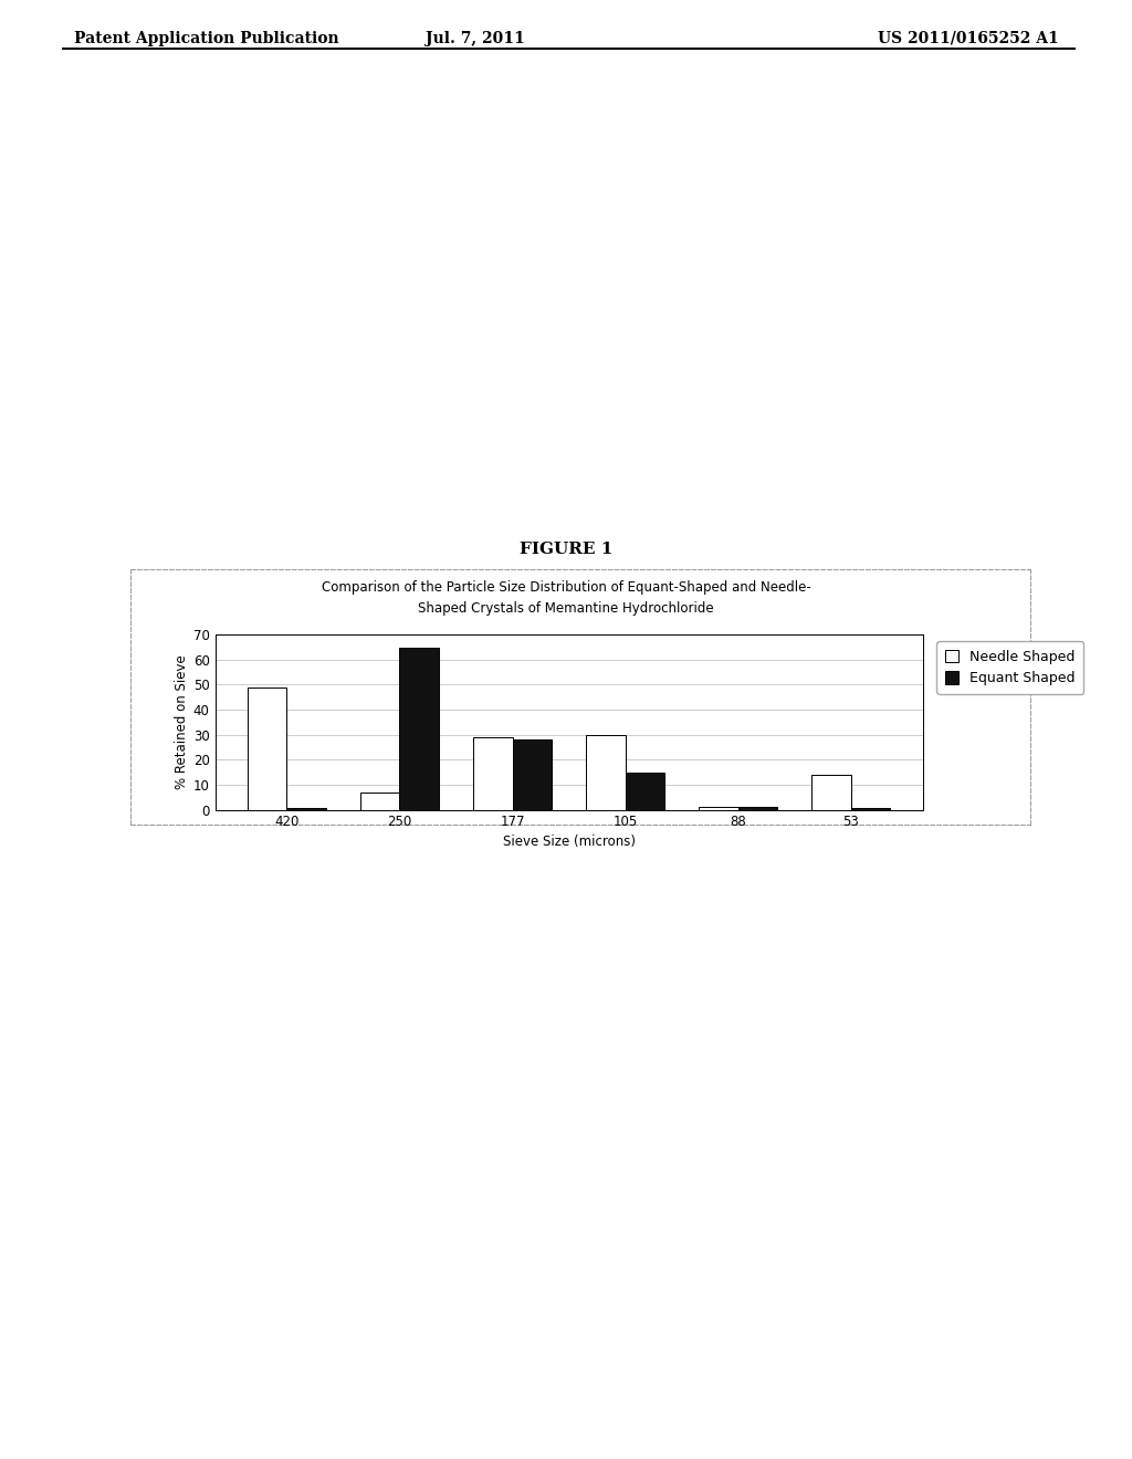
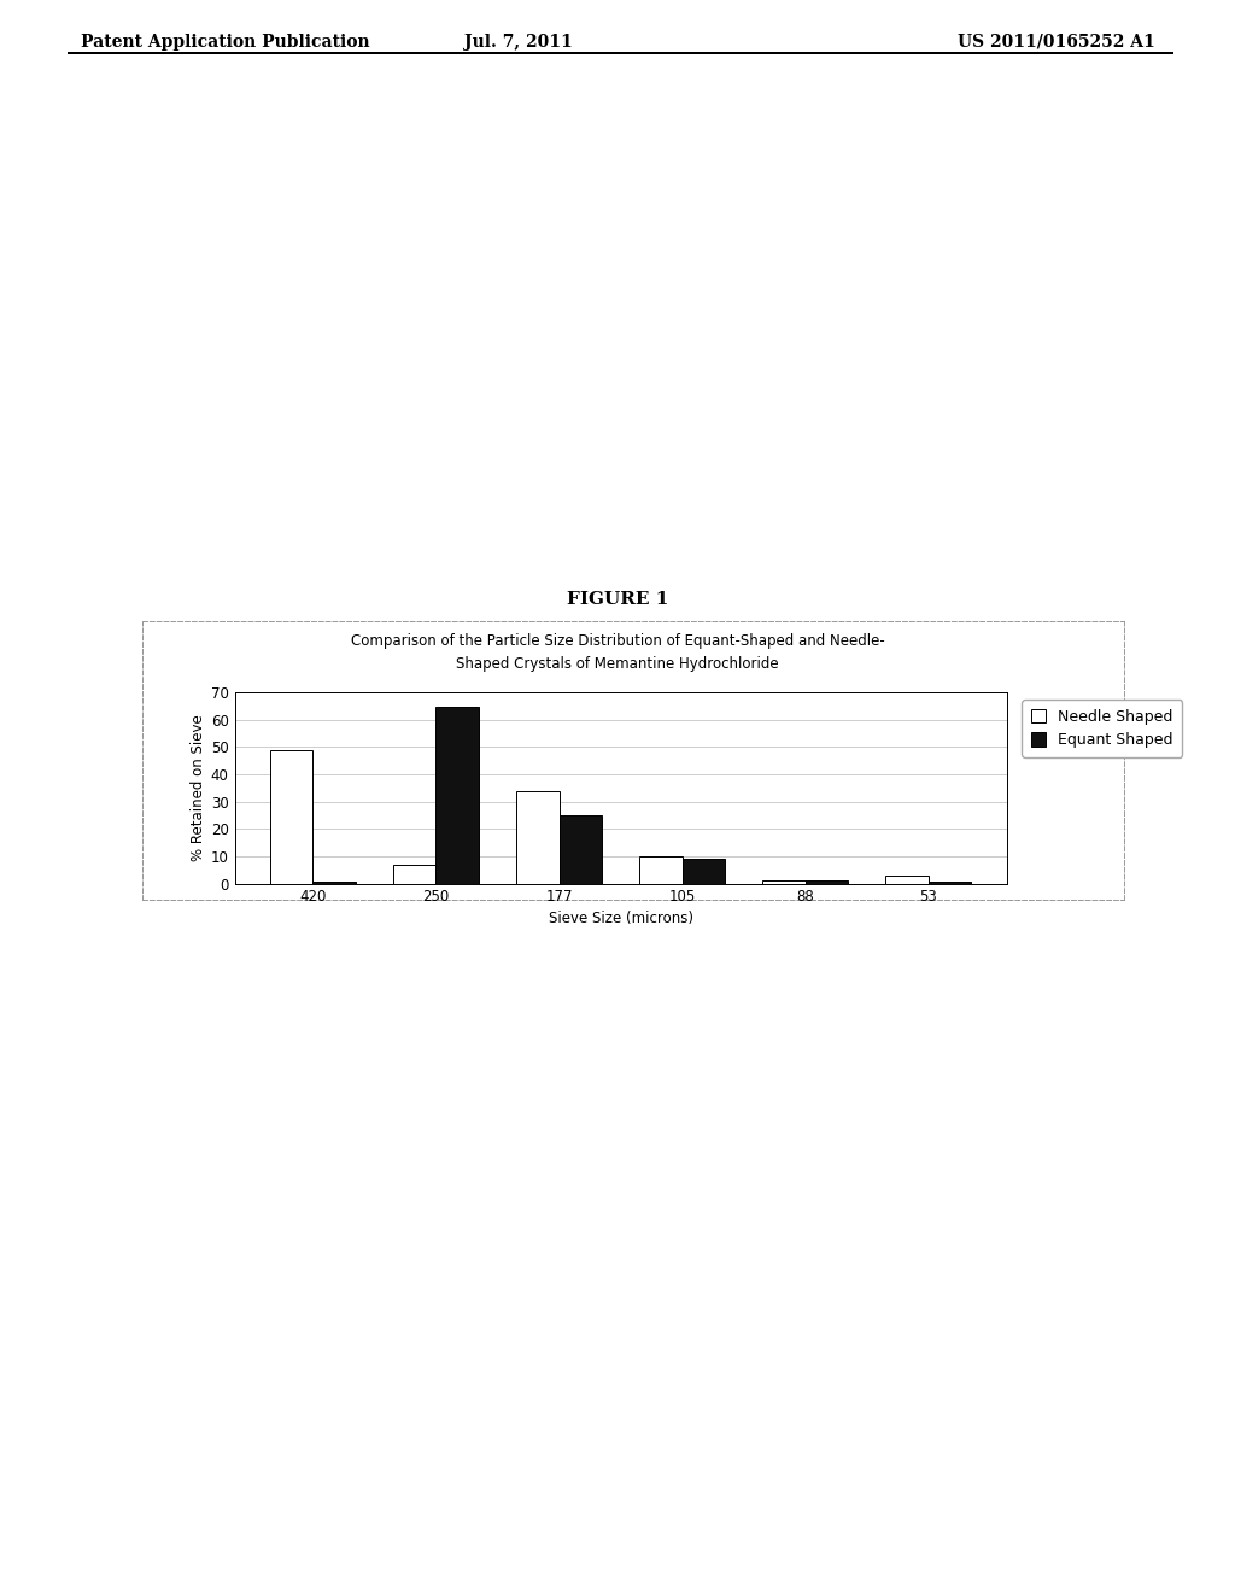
Needle Shaped/177: 29 -> 34
Equant Shaped/177: 28.0 -> 25.0
Needle Shaped/105: 30 -> 10
Equant Shaped/105: 15.0 -> 9.0
Needle Shaped/53: 14 -> 3
